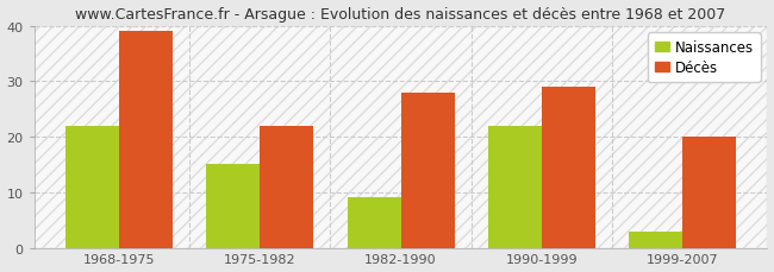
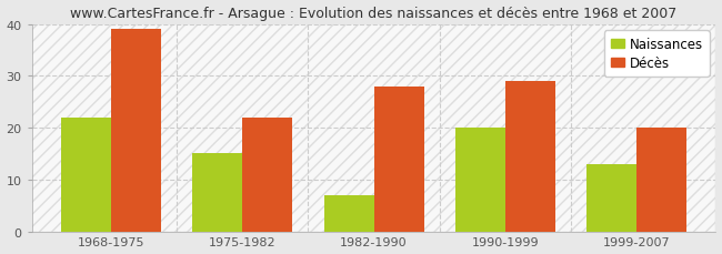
Naissances/1982-1990: 9 -> 7
Naissances/1990-1999: 22 -> 20
Naissances/1999-2007: 3 -> 13
